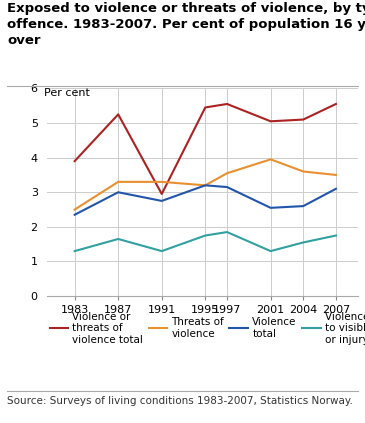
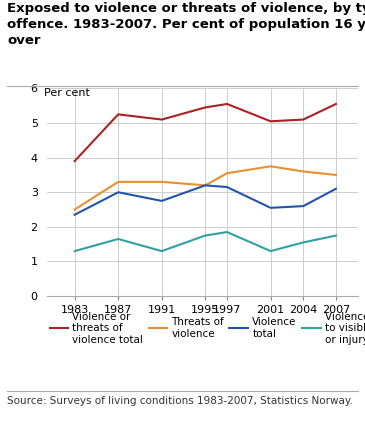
Violence or threats of violence total/1991: 2.95 -> 5.10
Threats of violence/2001: 3.95 -> 3.75
